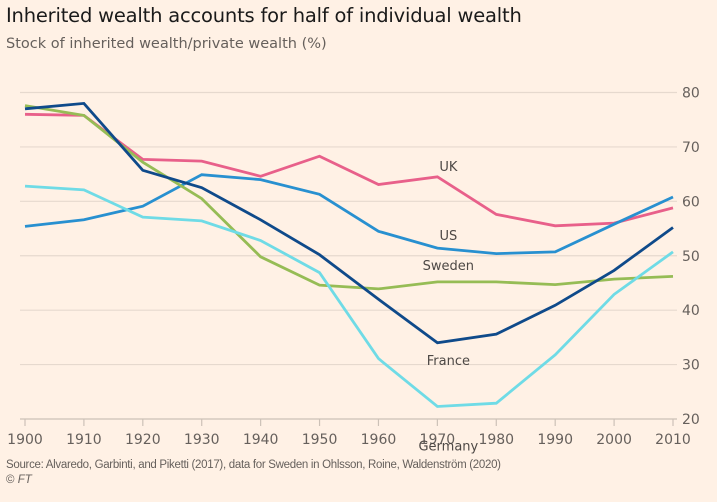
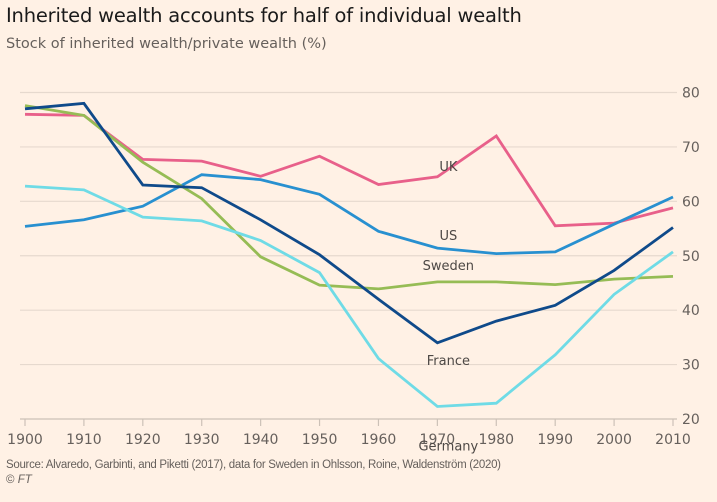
France/1920: 66 -> 63
UK/1980: 58 -> 72
France/1980: 36 -> 38
